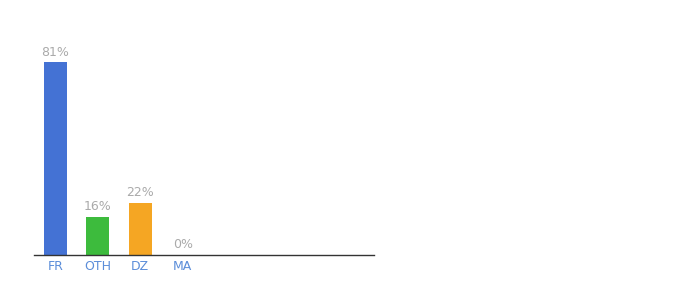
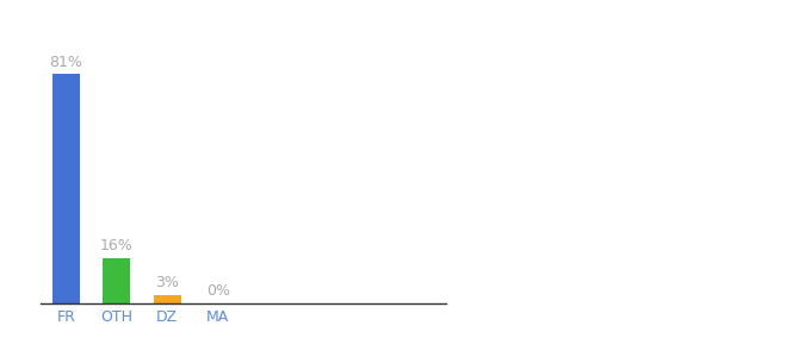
DZ: 22% -> 3%
